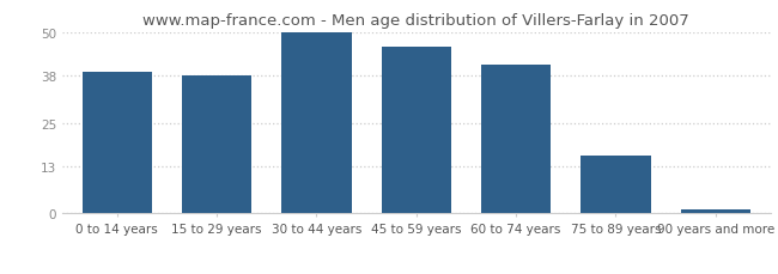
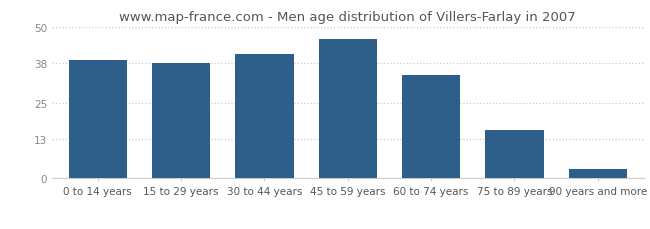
30 to 44 years: 50 -> 41
60 to 74 years: 41 -> 34
90 years and more: 1 -> 3
